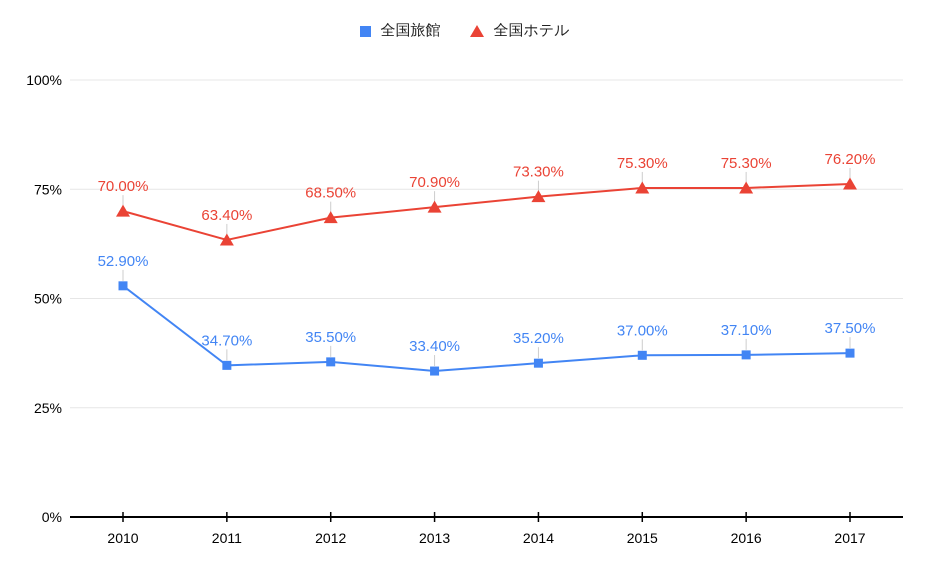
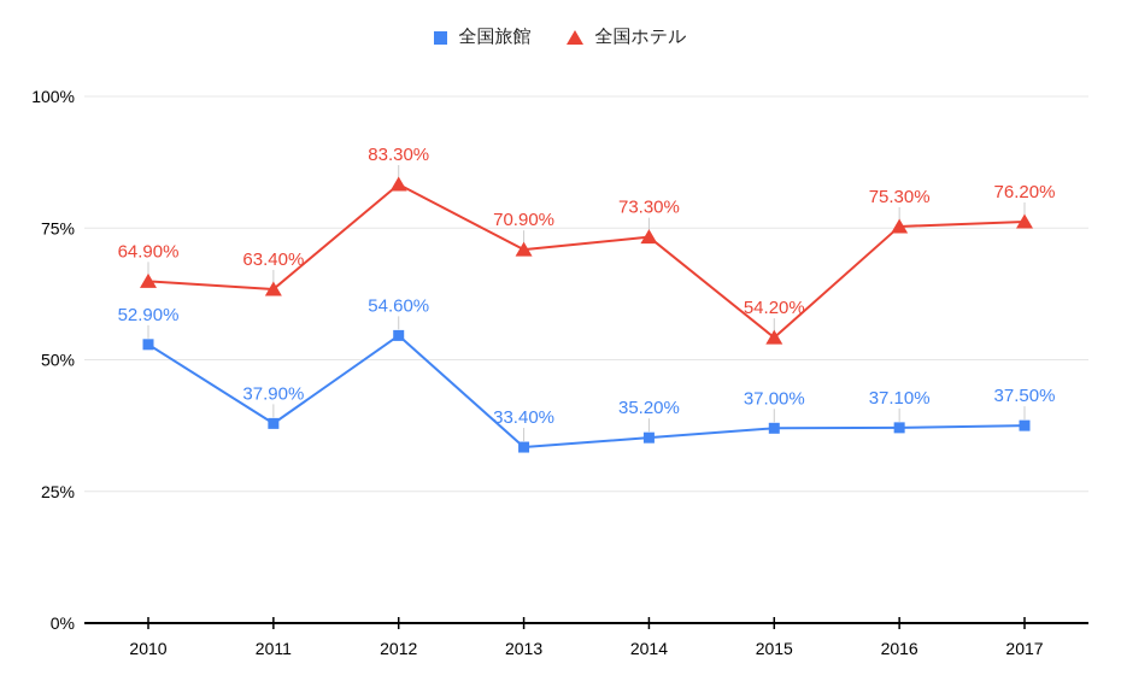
全国ホテル/2010: 70.00% -> 64.90%
全国旅館/2011: 34.70% -> 37.90%
全国旅館/2012: 35.50% -> 54.60%
全国ホテル/2012: 68.50% -> 83.30%
全国ホテル/2015: 75.30% -> 54.20%
